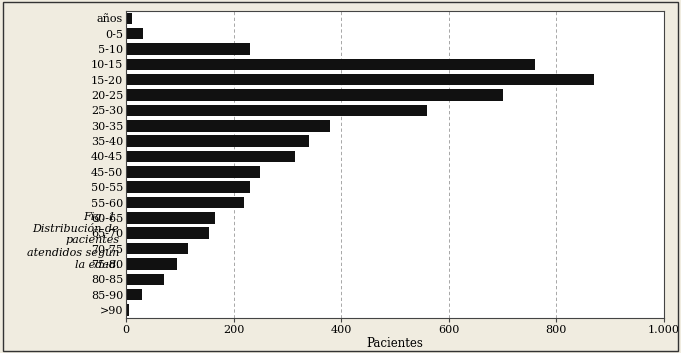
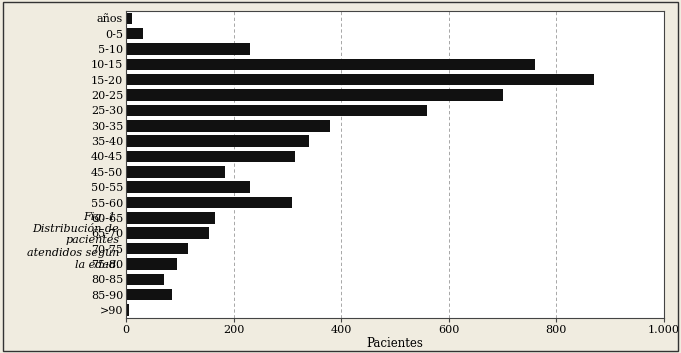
45-50: 250 -> 184
55-60: 220 -> 308
85-90: 30 -> 86
